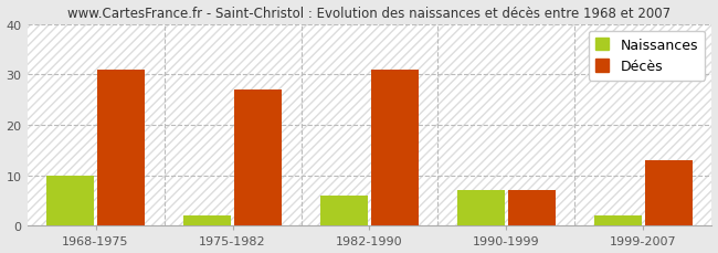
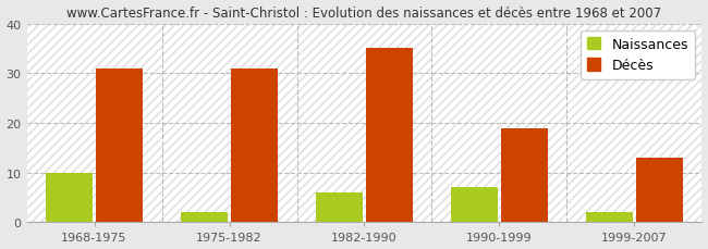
Décès/1975-1982: 27 -> 31
Décès/1982-1990: 31 -> 35
Décès/1990-1999: 7 -> 19
